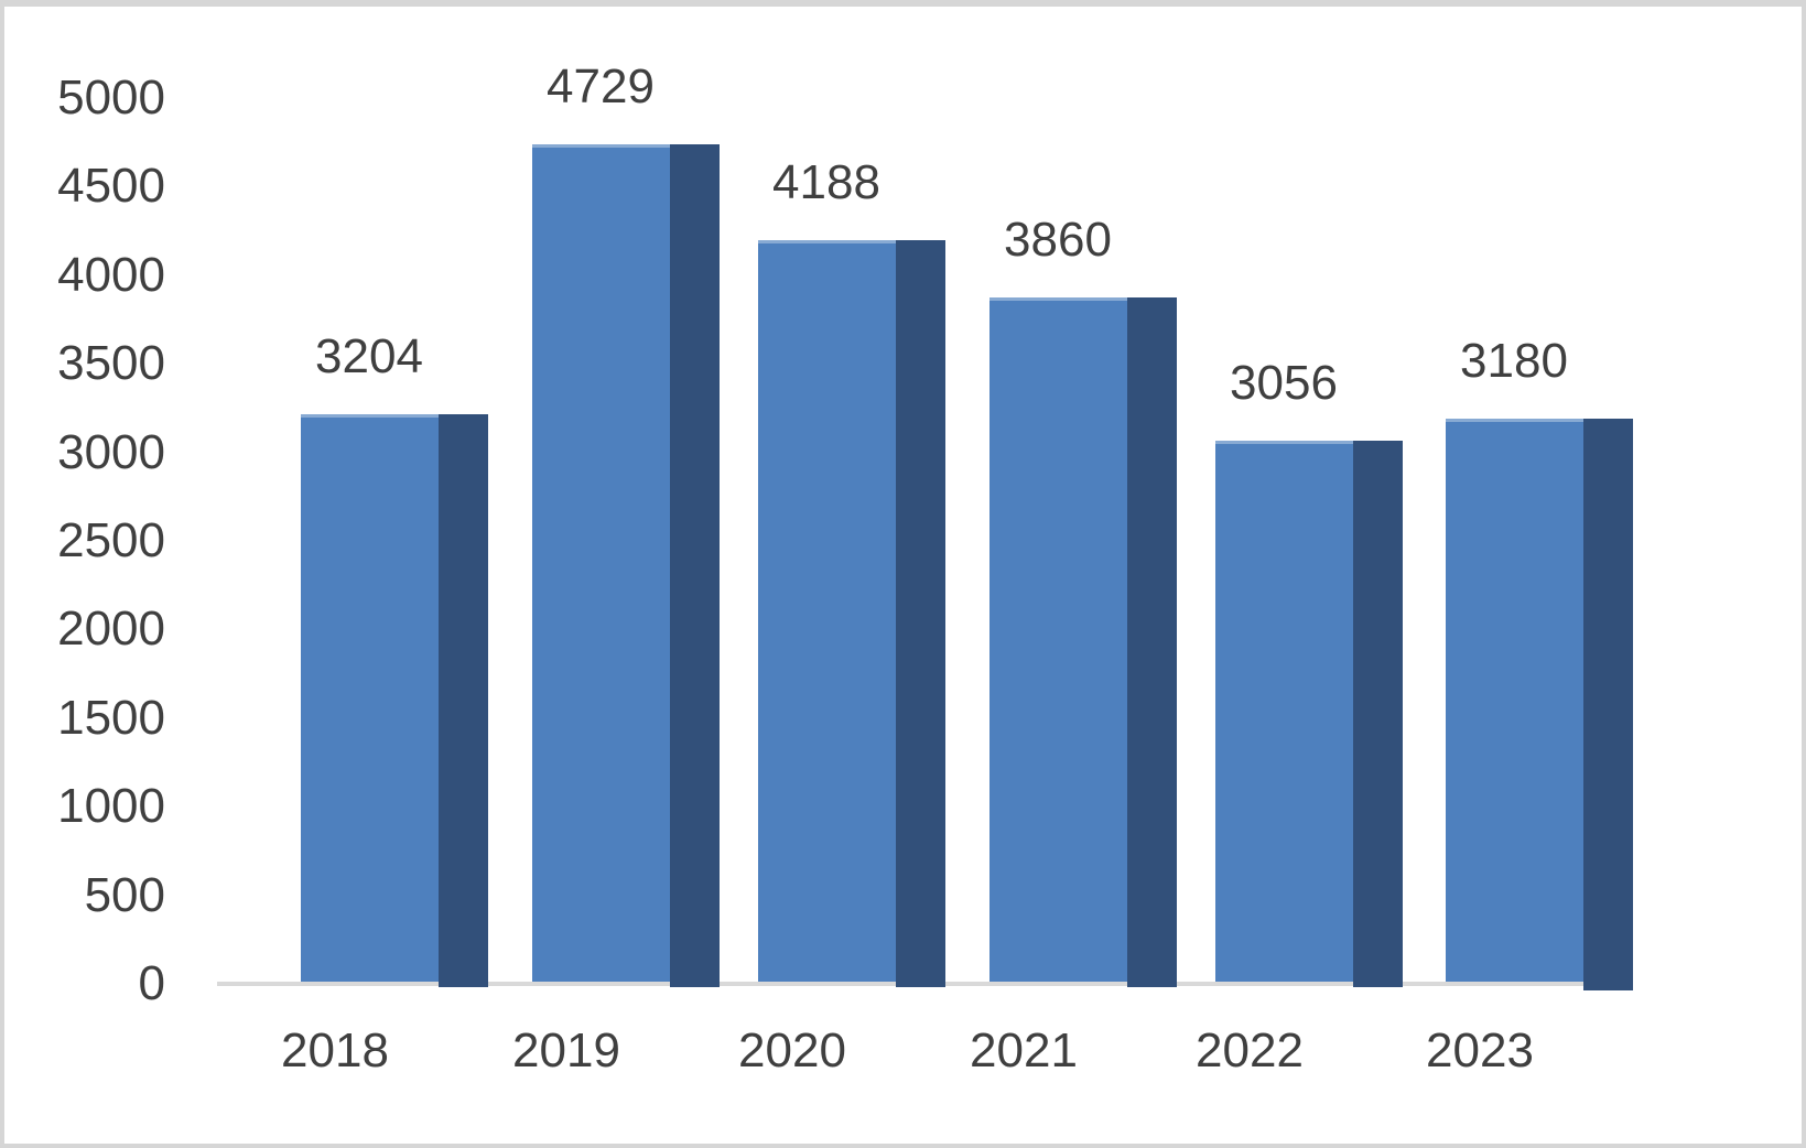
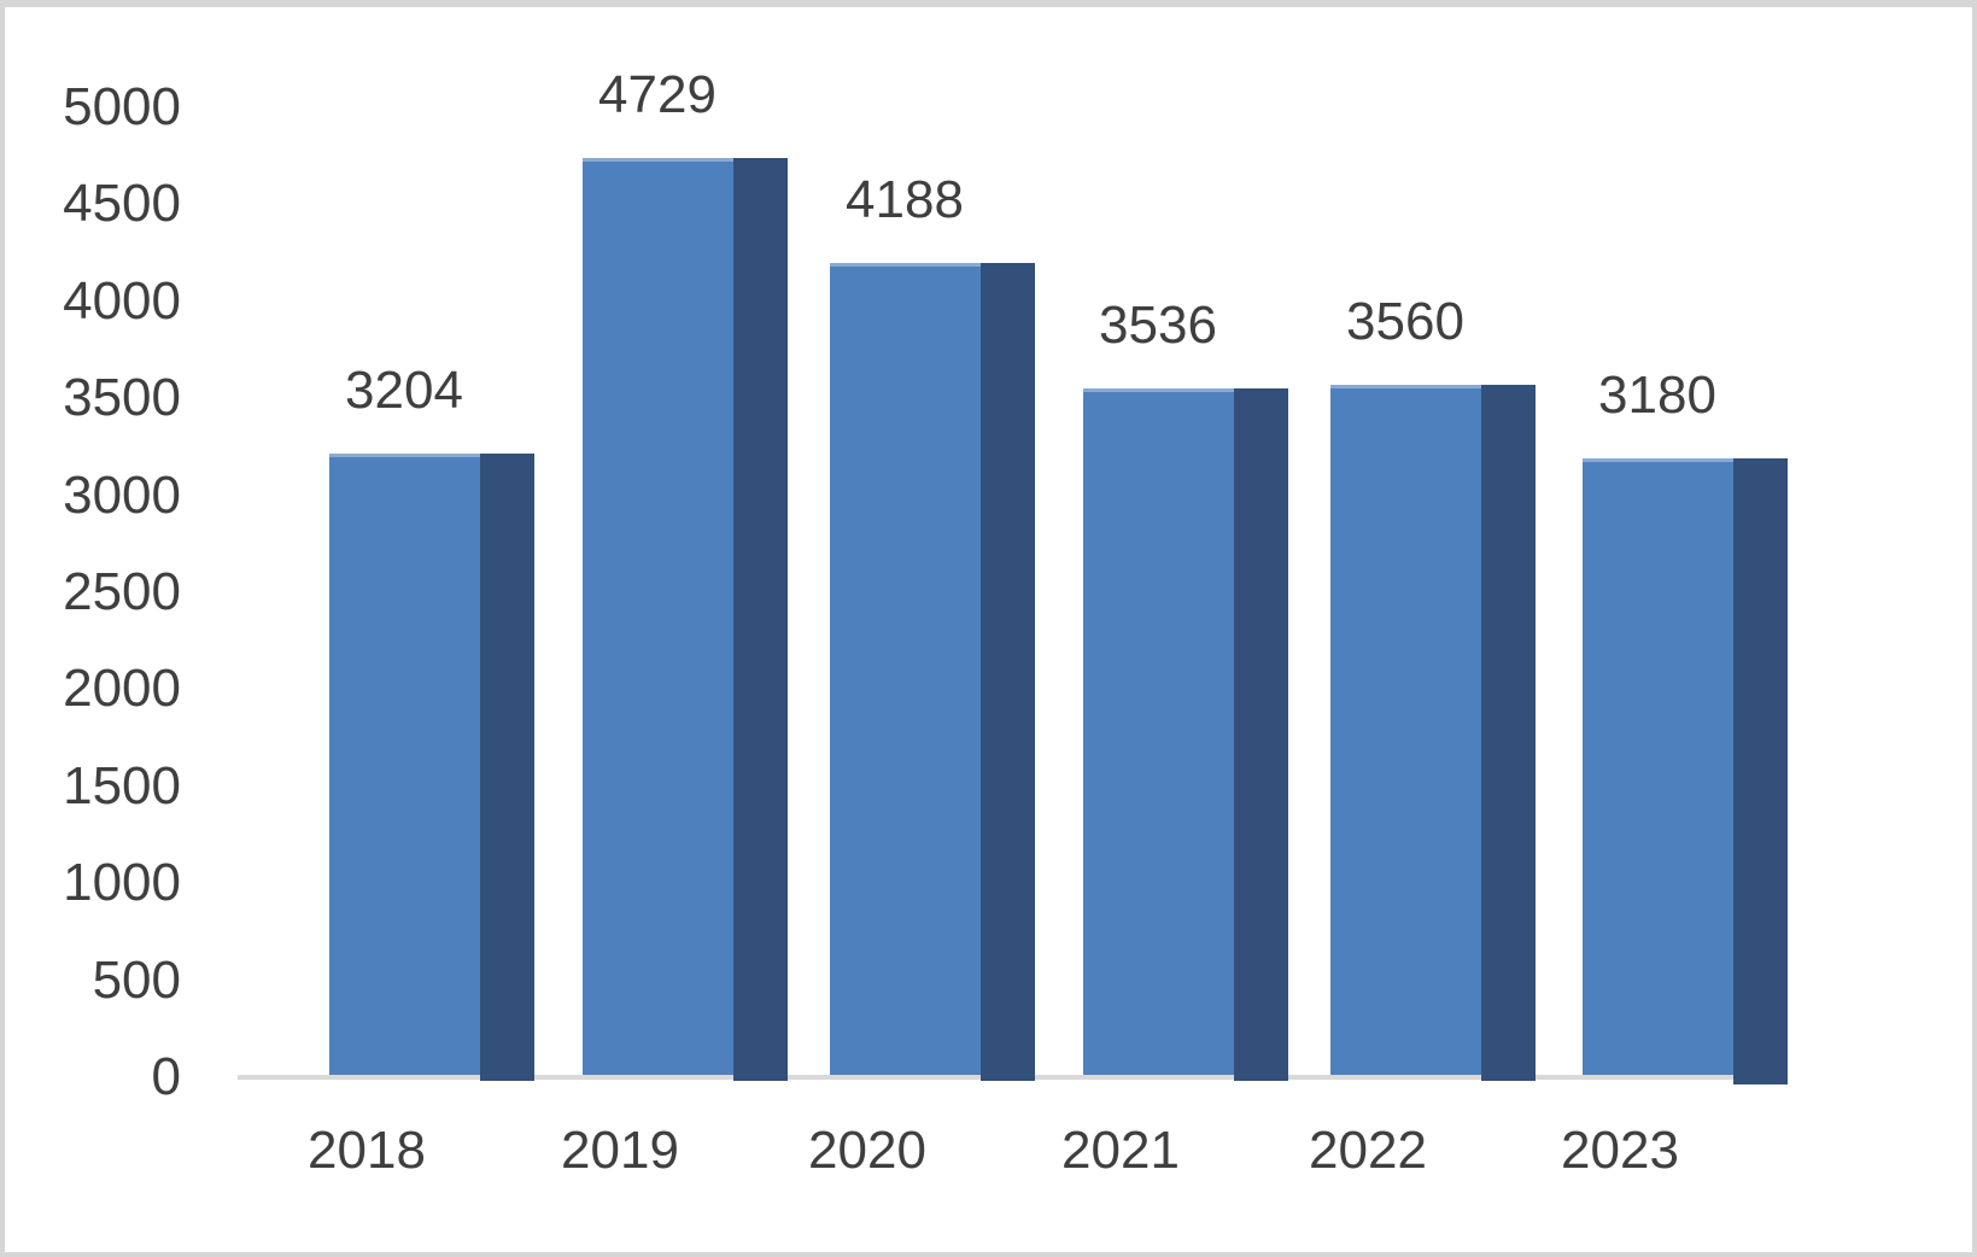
2021: 3860 -> 3536
2022: 3056 -> 3560
